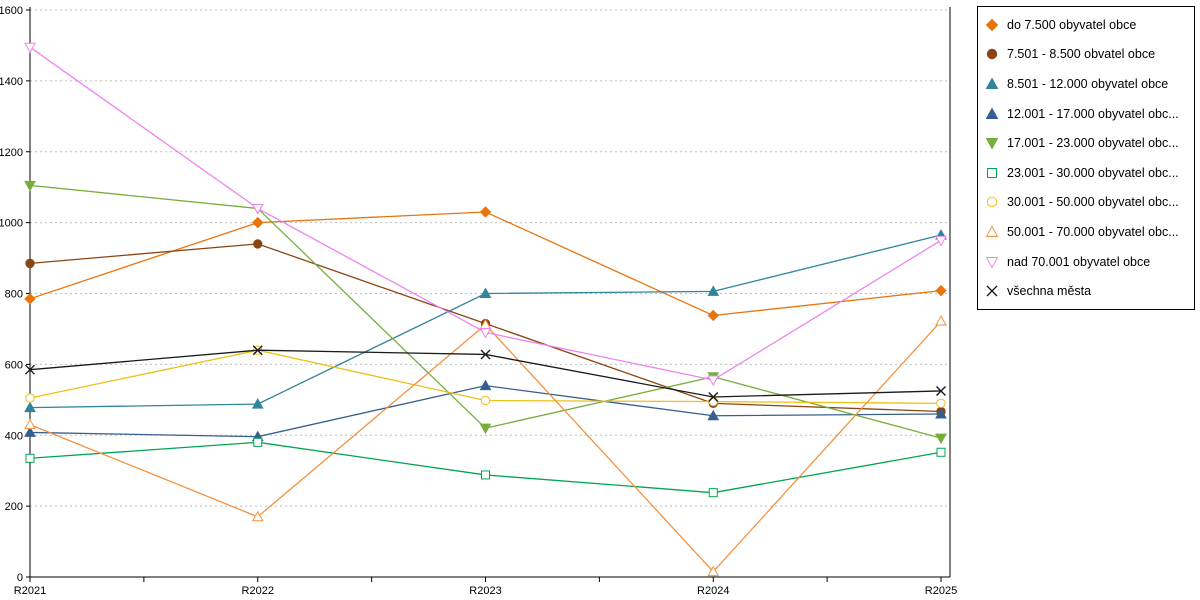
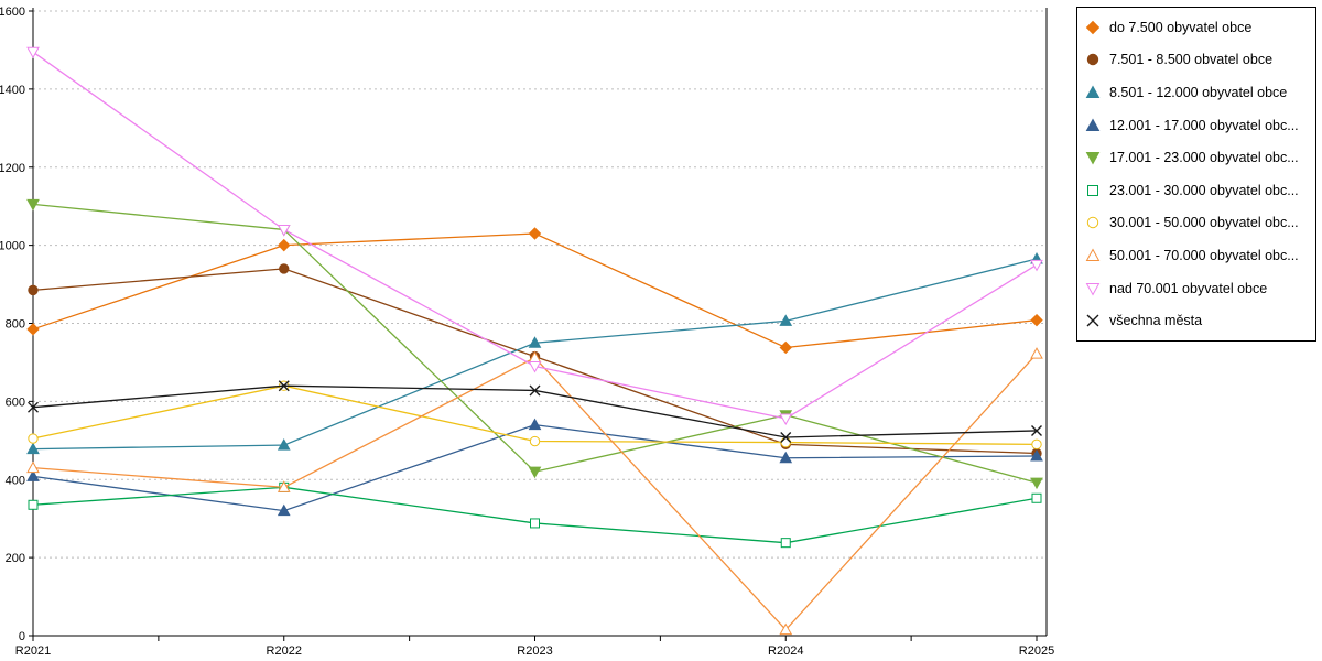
12.001 - 17.000 obyvatel obc.../R2022: 400 -> 320
50.001 - 70.000 obyvatel obc.../R2022: 170 -> 380
8.501 - 12.000 obyvatel obce/R2023: 800 -> 750
